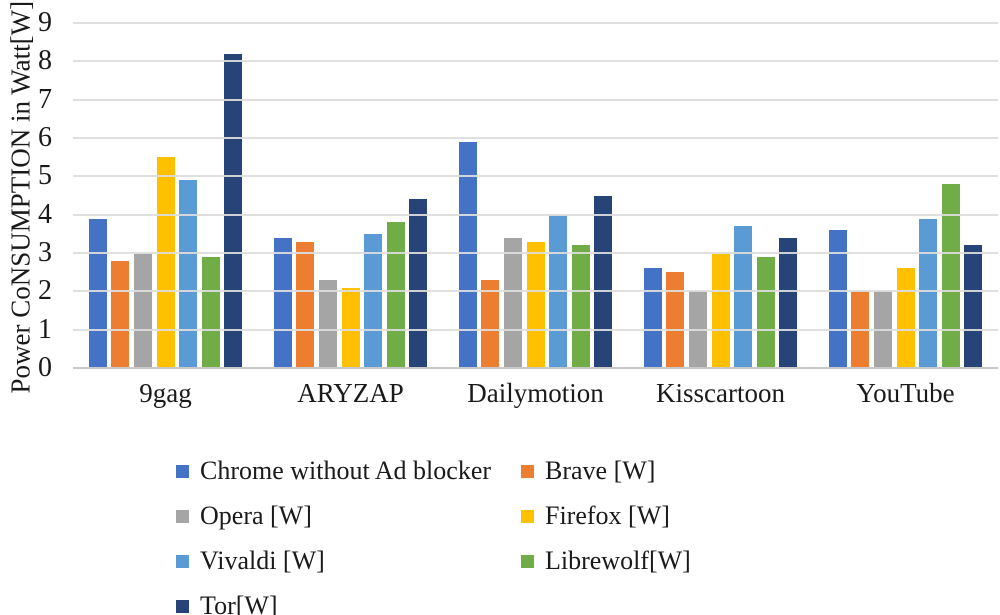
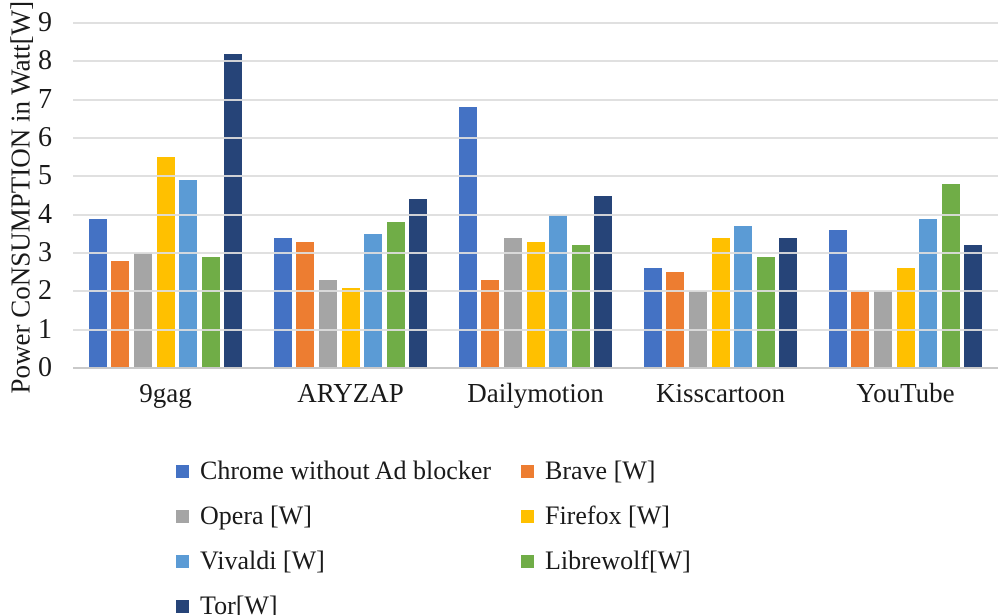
Chrome without Ad blocker/Dailymotion: 5.9 -> 6.8
Firefox [W]/Kisscartoon: 3.0 -> 3.4
